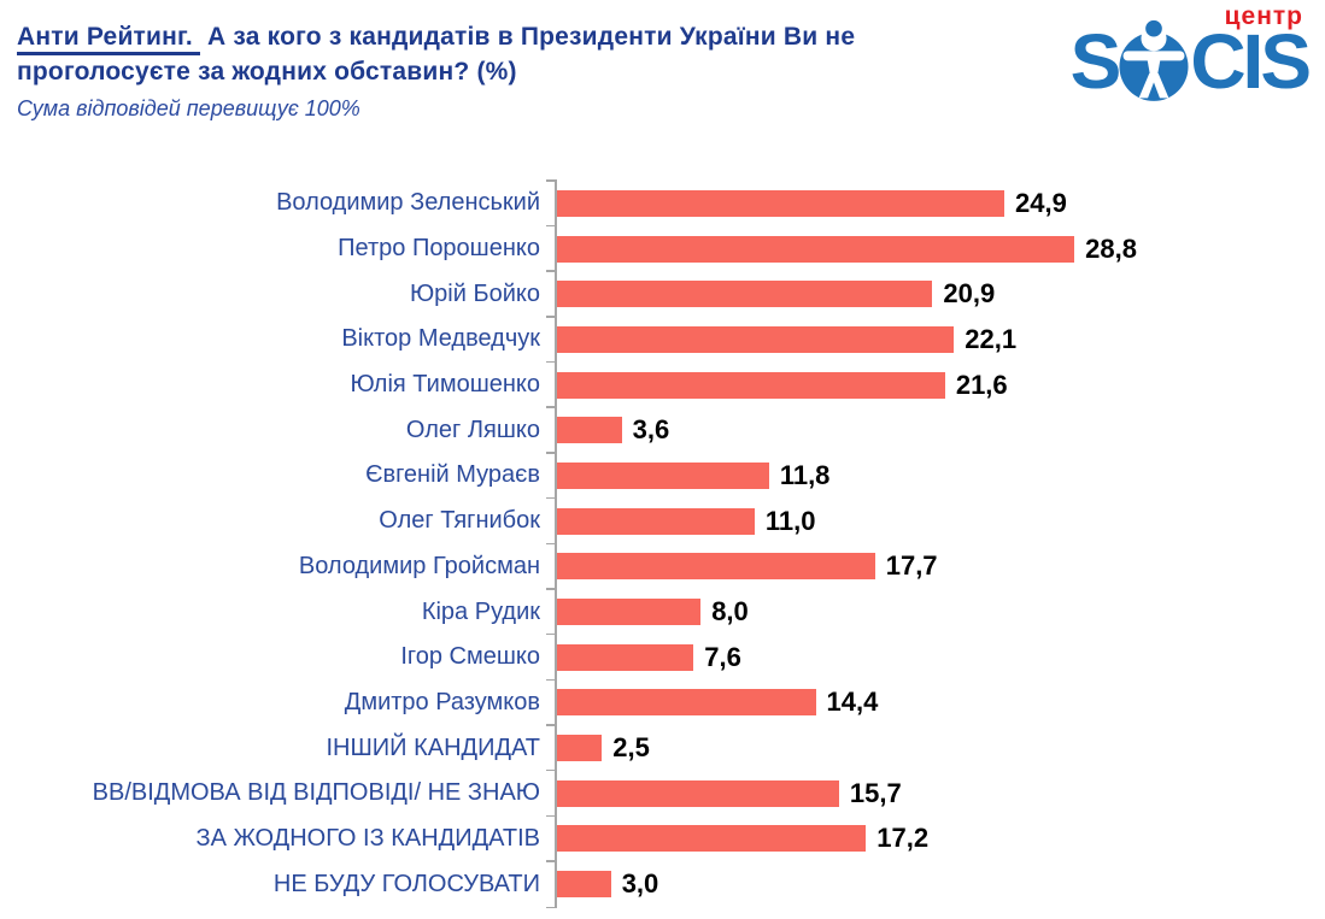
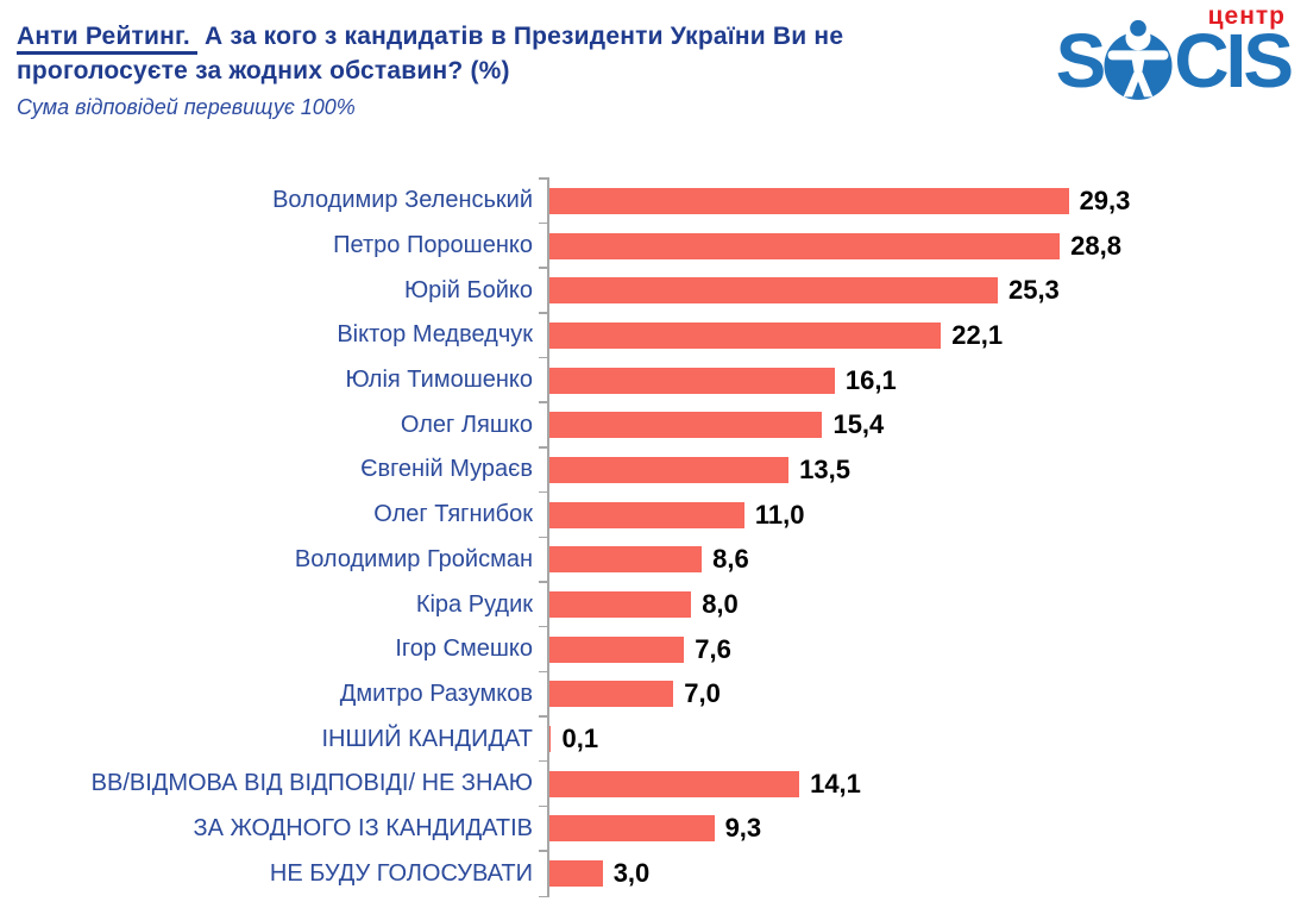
Володимир Зеленський: 24,9 -> 29,3
Юрій Бойко: 20,9 -> 25,3
Юлія Тимошенко: 21,6 -> 16,1
Олег Ляшко: 3,6 -> 15,4
Євгеній Мураєв: 11,8 -> 13,5
Володимир Гройсман: 17,7 -> 8,6
Дмитро Разумков: 14,4 -> 7,0
ІНШИЙ КАНДИДАТ: 2,5 -> 0,1
ВВ/ВІДМОВА ВІД ВІДПОВІДІ/ НЕ ЗНАЮ: 15,7 -> 14,1
ЗА ЖОДНОГО ІЗ КАНДИДАТІВ: 17,2 -> 9,3
